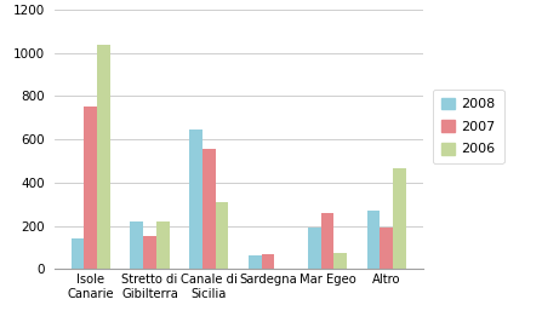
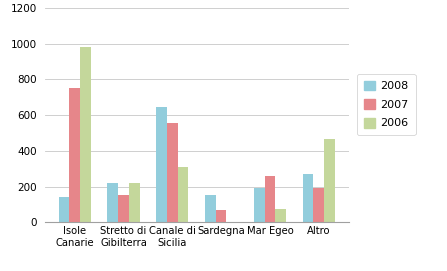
2006/Isole Canarie: 1040 -> 980
2008/Sardegna: 60 -> 150
